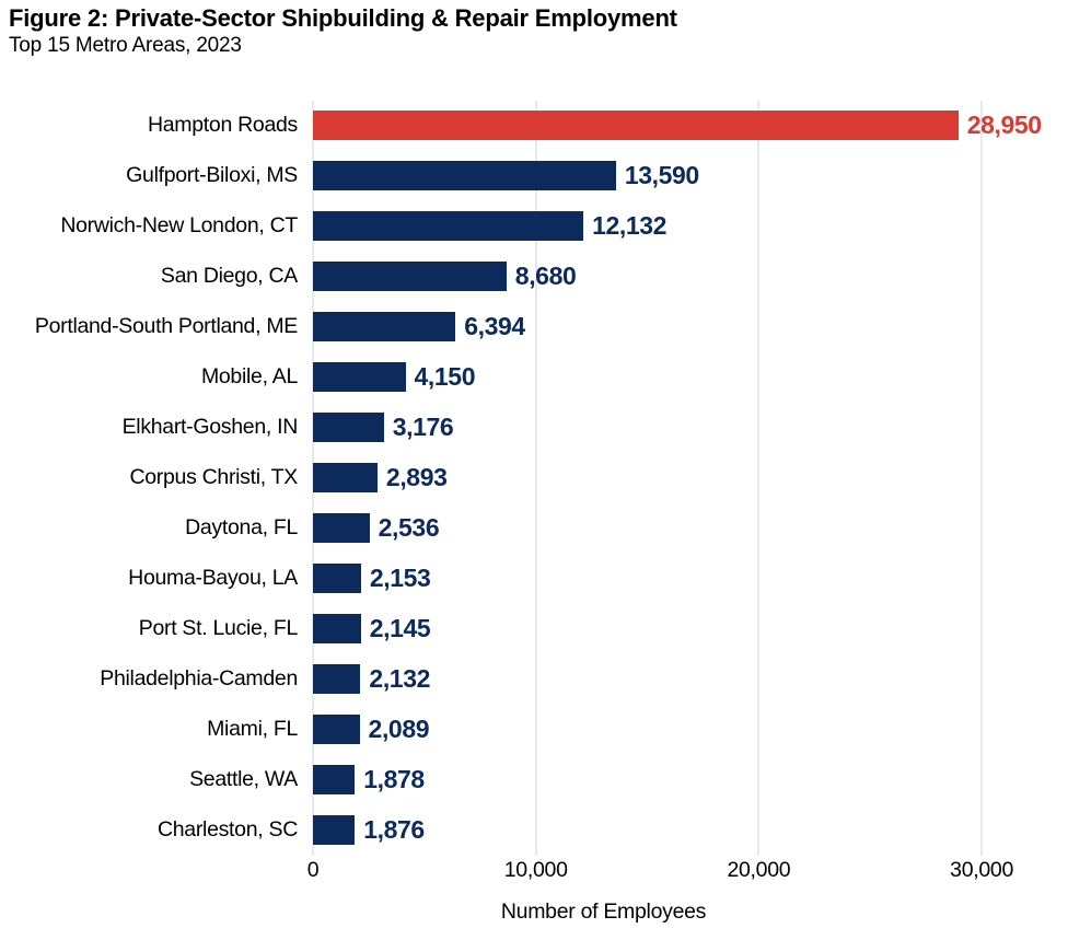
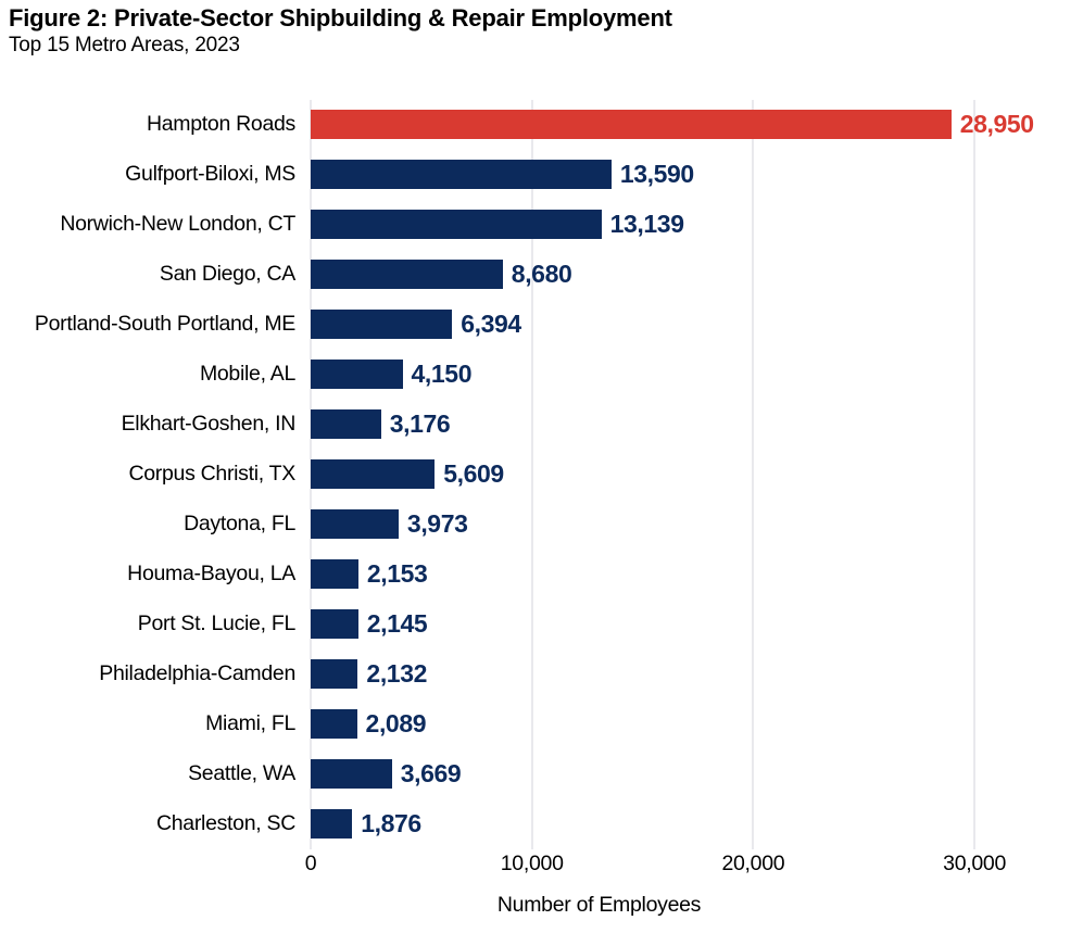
Norwich-New London, CT: 12,132 -> 13,139
Corpus Christi, TX: 2,893 -> 5,609
Daytona, FL: 2,536 -> 3,973
Seattle, WA: 1,878 -> 3,669
